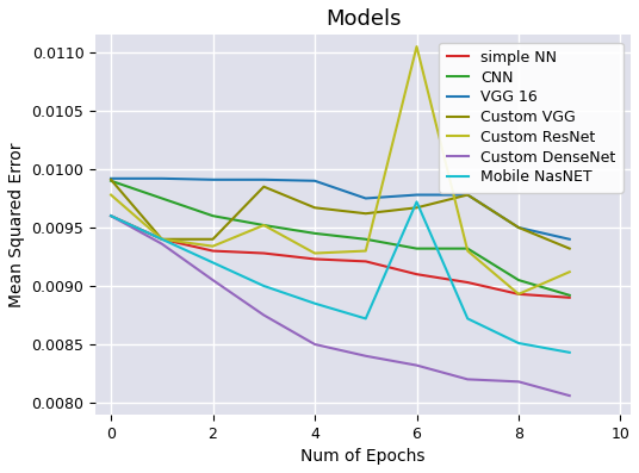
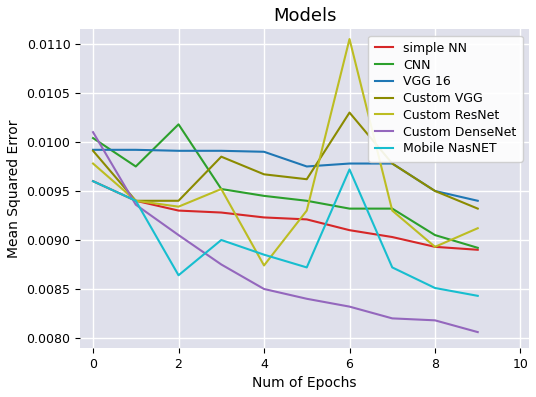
CNN/0: 0.00990 -> 0.01004
Custom DenseNet/0: 0.00960 -> 0.01010
CNN/2: 0.00960 -> 0.01018
Mobile NasNET/2: 0.00920 -> 0.00864
Custom ResNet/4: 0.00928 -> 0.00874
Custom VGG/6: 0.00967 -> 0.01030
